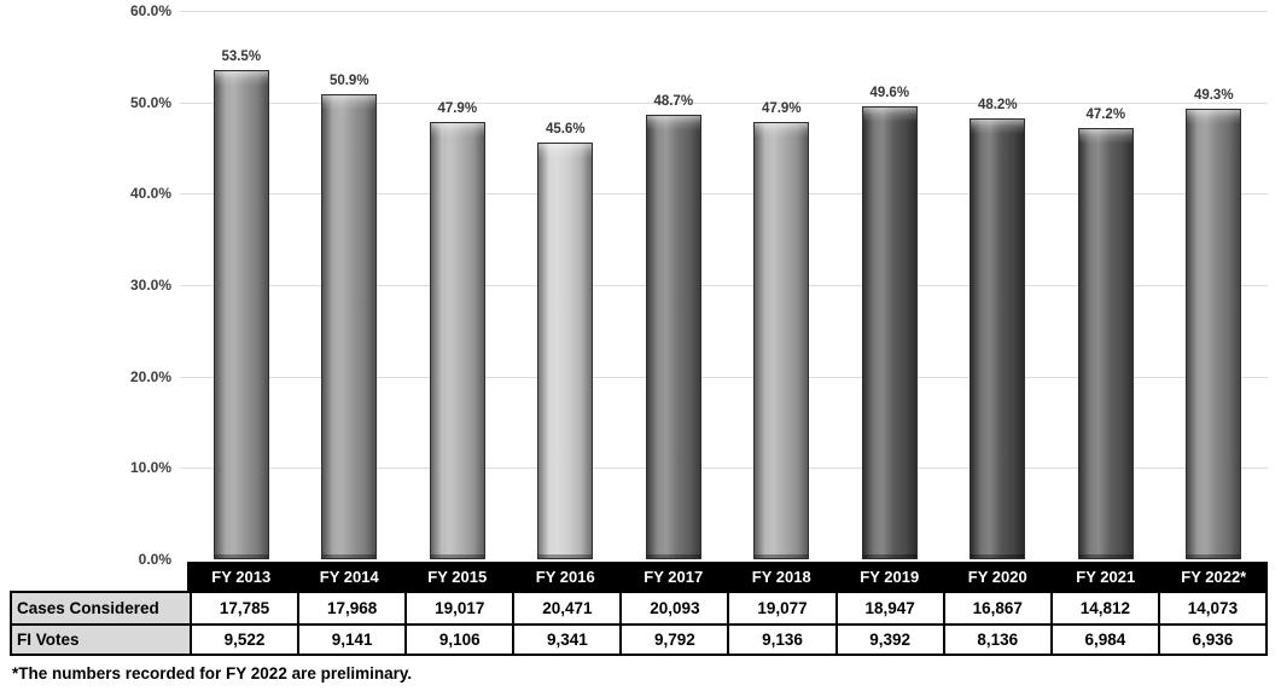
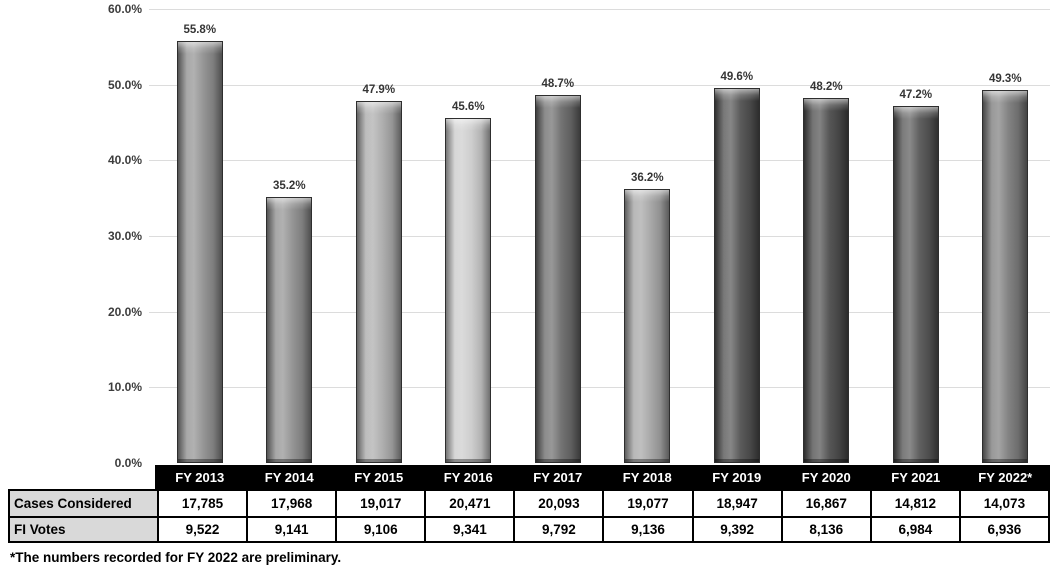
FY 2013: 53.5% -> 55.8%
FY 2014: 50.9% -> 35.2%
FY 2018: 47.9% -> 36.2%
